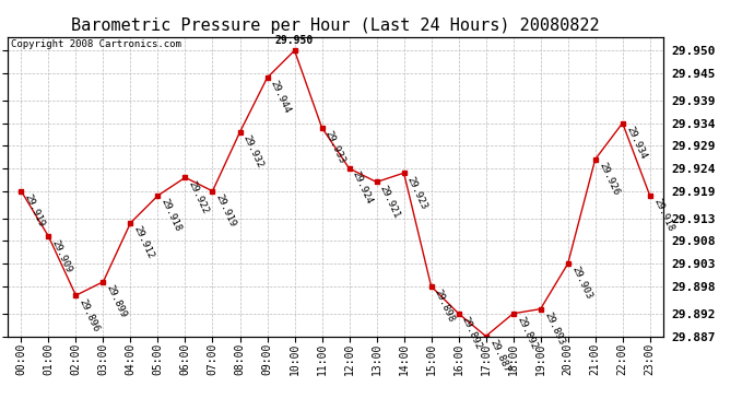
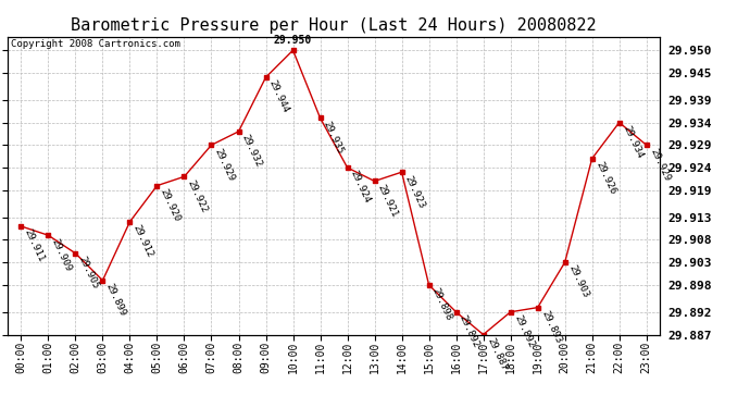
00:00: 29.919 -> 29.911
02:00: 29.896 -> 29.905
05:00: 29.918 -> 29.920
07:00: 29.919 -> 29.929
11:00: 29.933 -> 29.935
23:00: 29.918 -> 29.929
